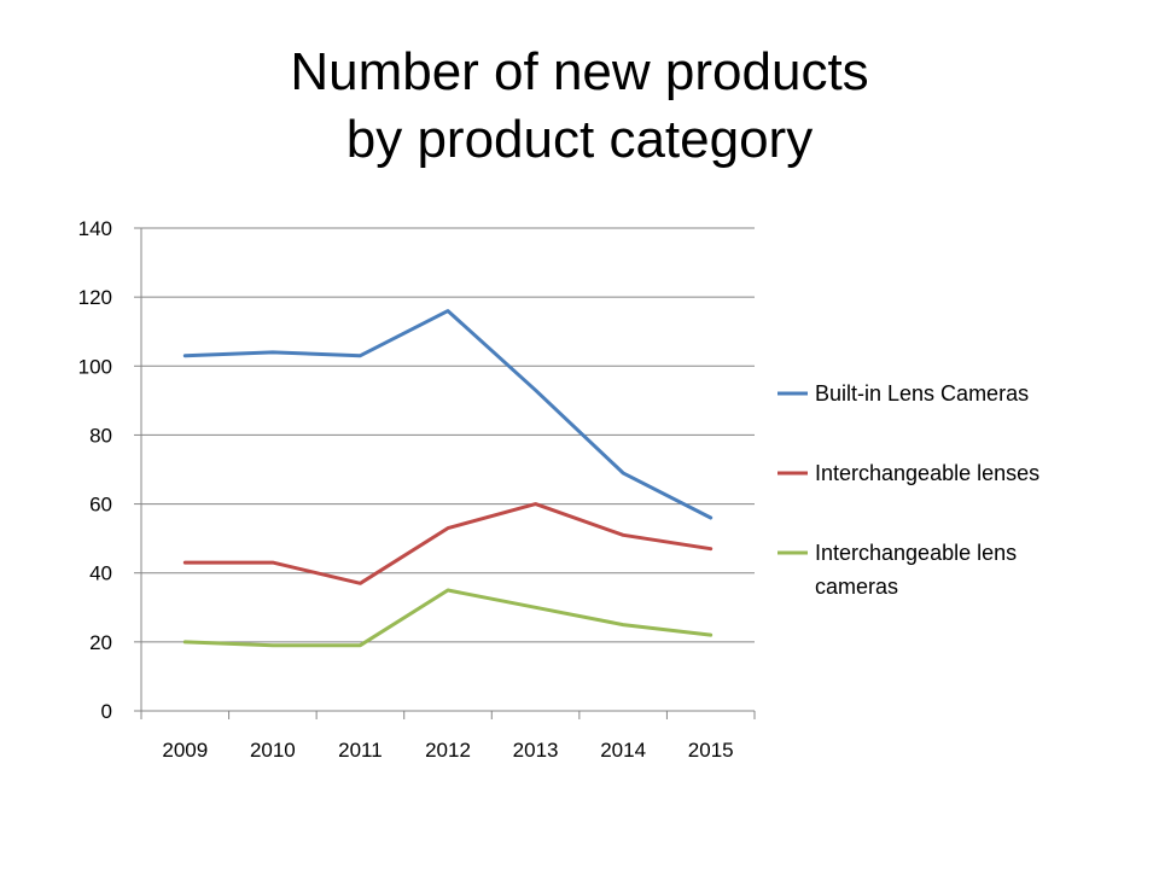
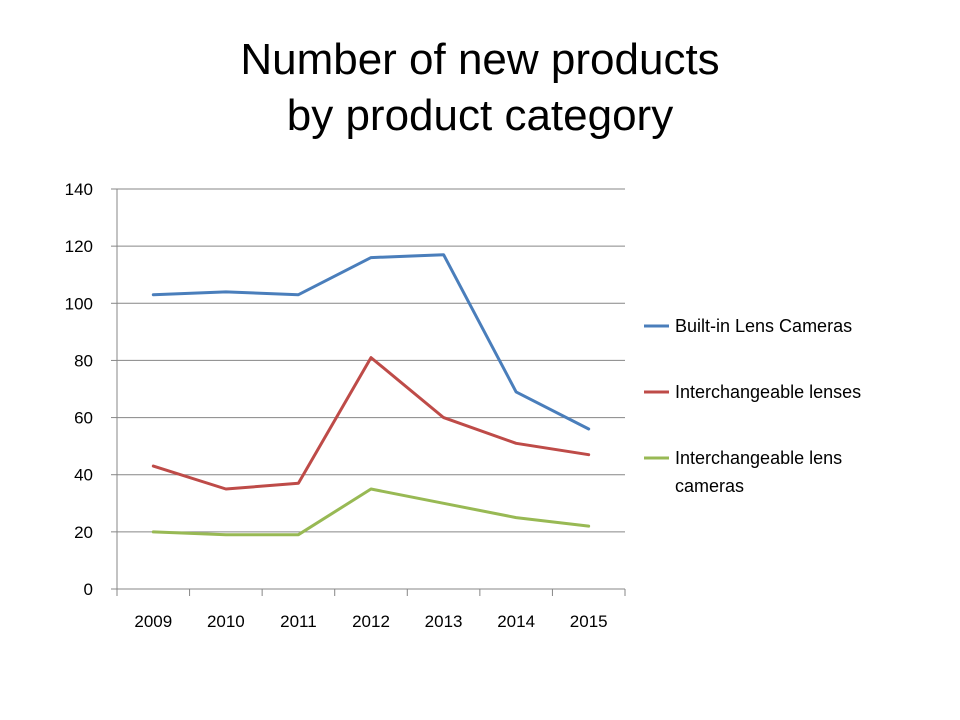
Interchangeable lenses/2010: 43 -> 35
Interchangeable lenses/2012: 53 -> 81
Built-in Lens Cameras/2013: 93 -> 117
